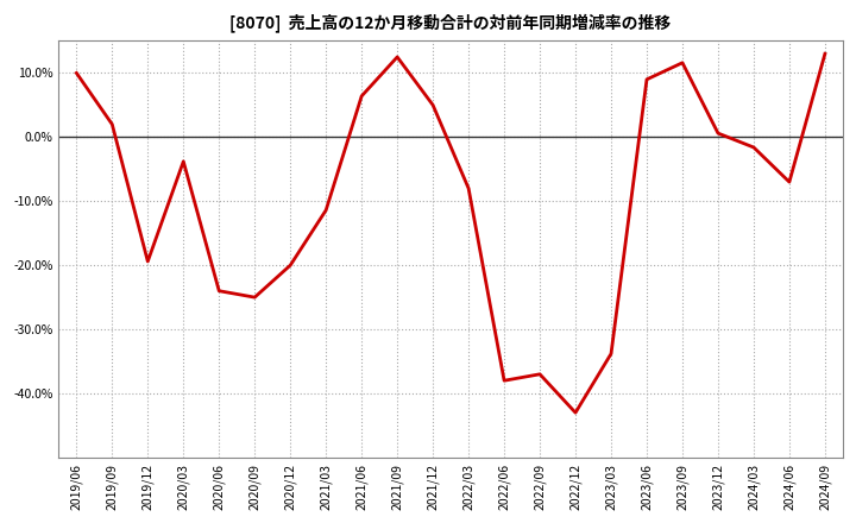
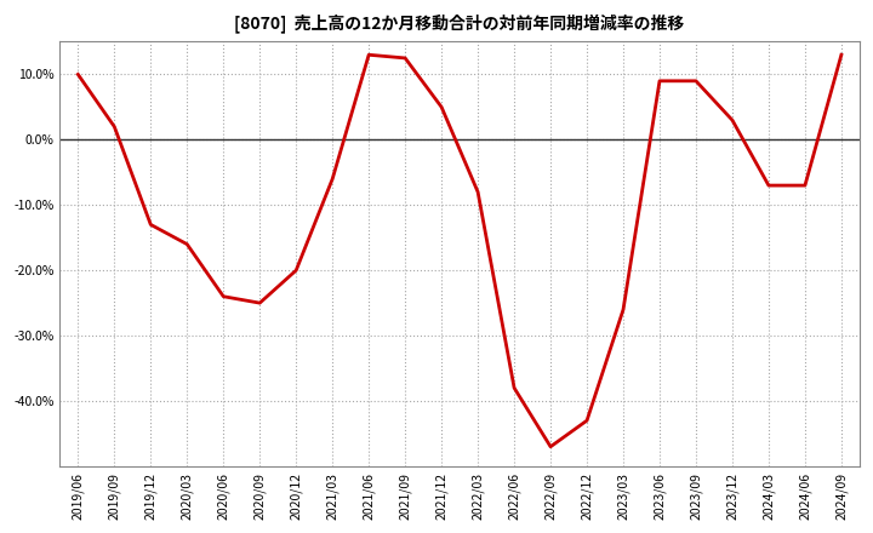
2019/12: -19.4% -> -13.0%
2020/03: -3.8% -> -16.0%
2021/03: -11.4% -> -6.0%
2021/06: 6.4% -> 13.0%
2022/09: -37.0% -> -47.0%
2023/03: -33.8% -> -26.0%
2023/09: 11.6% -> 9.0%
2023/12: 0.6% -> 3.0%
2024/03: -1.6% -> -7.0%
